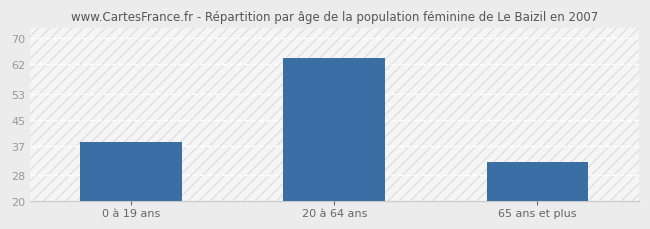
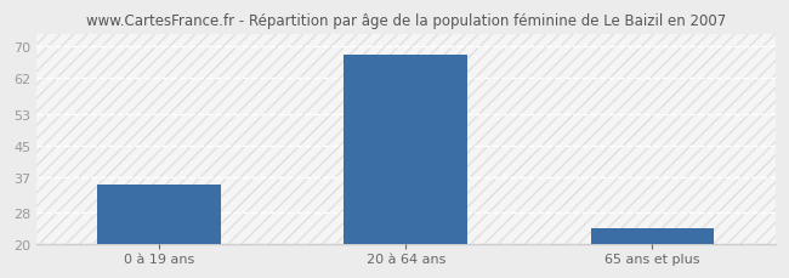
0 à 19 ans: 38 -> 35
20 à 64 ans: 64 -> 68
65 ans et plus: 32 -> 24
